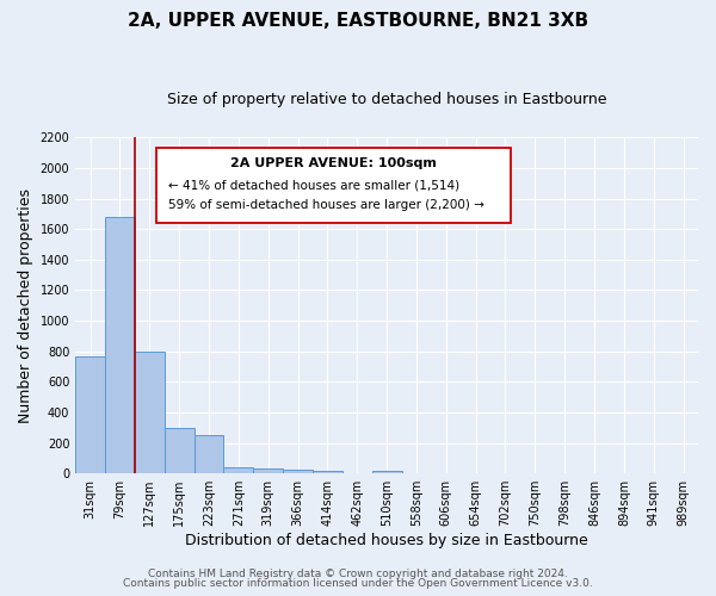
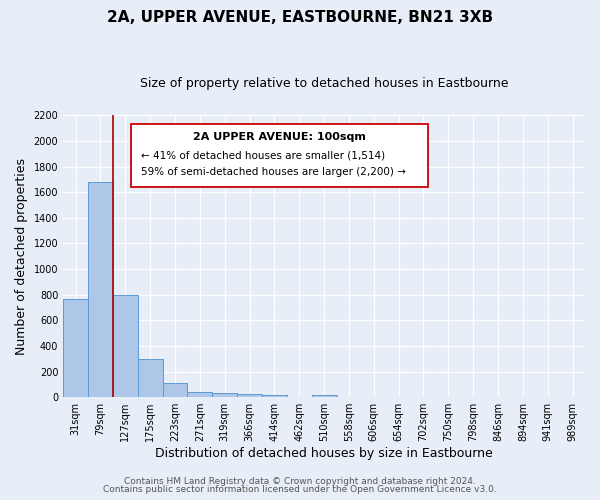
223sqm: 250 -> 110
